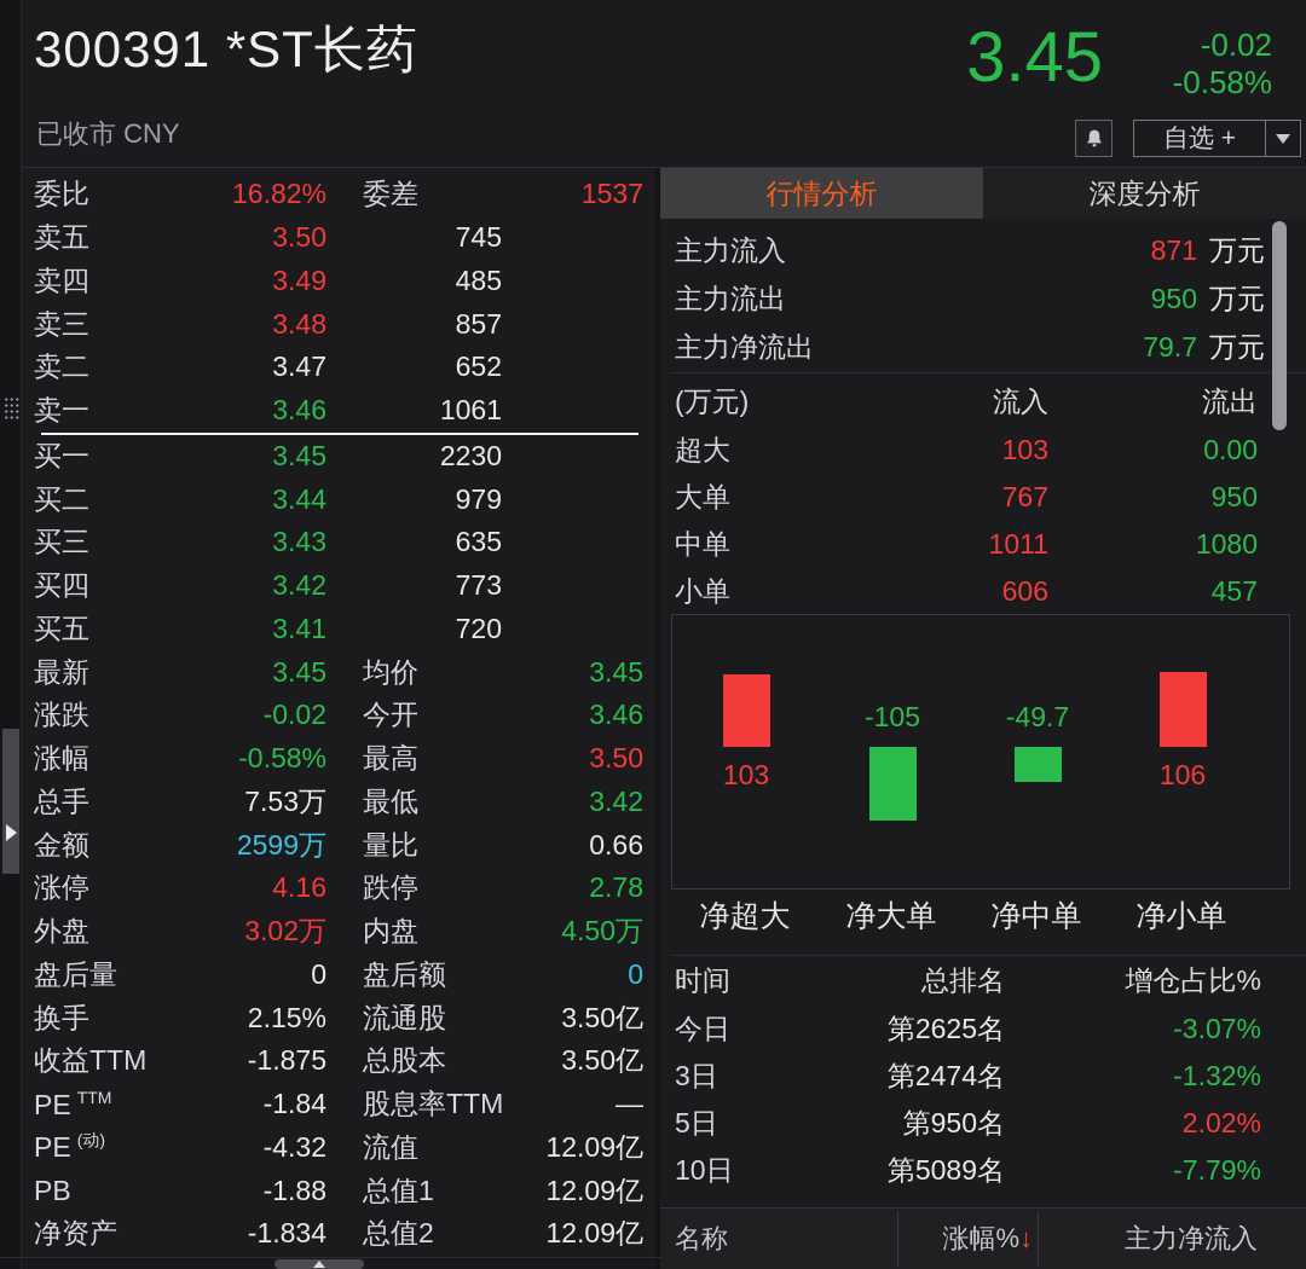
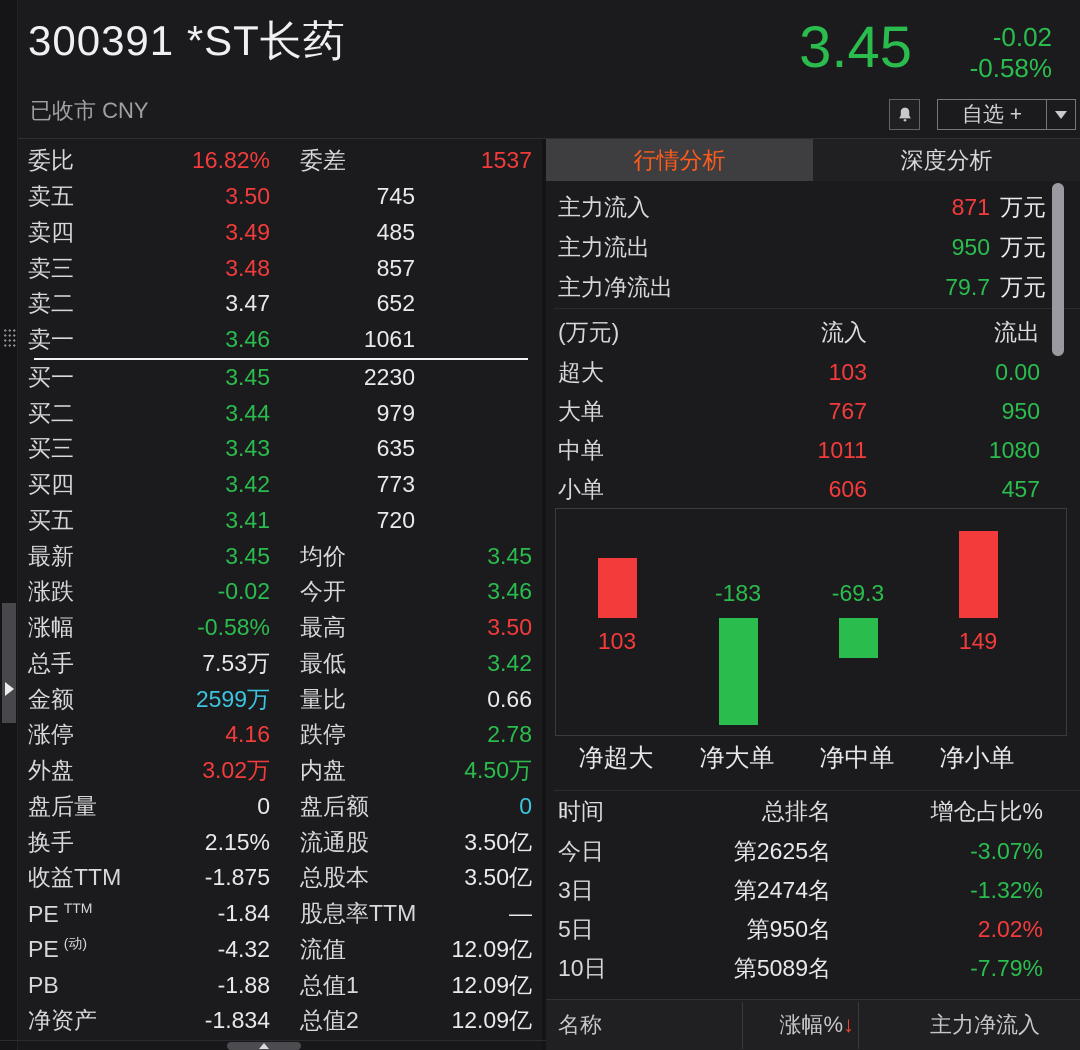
净大单: -105 -> -183
净中单: -49.7 -> -69.3
净小单: 106 -> 149
